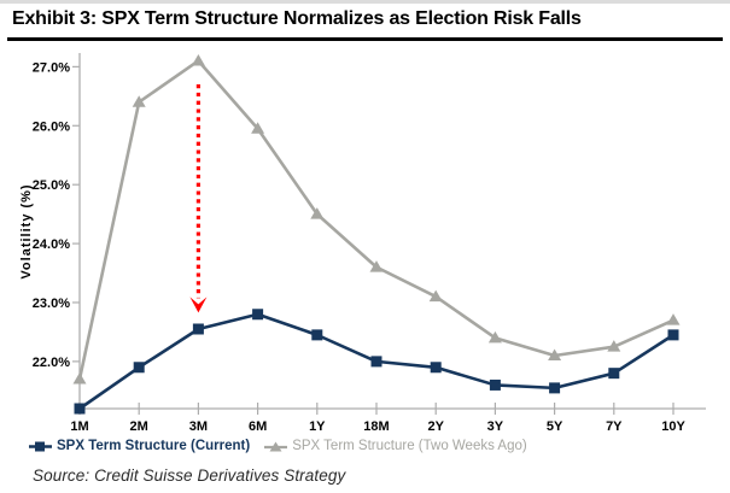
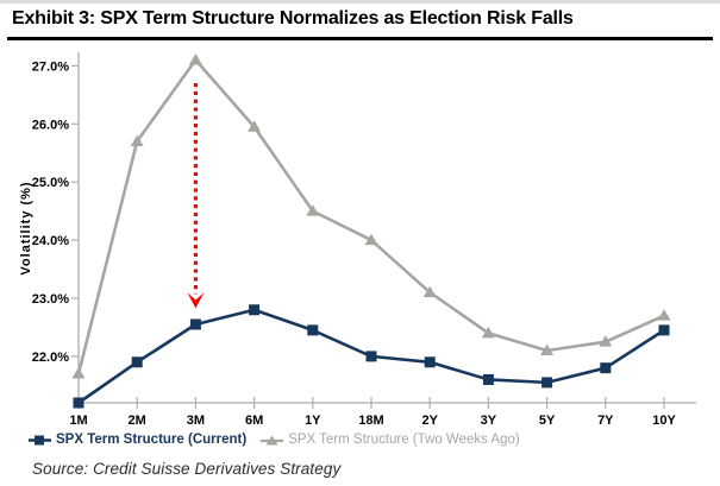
SPX Term Structure (Two Weeks Ago)/2M: 26.4% -> 25.7%
SPX Term Structure (Two Weeks Ago)/18M: 23.6% -> 24.0%
